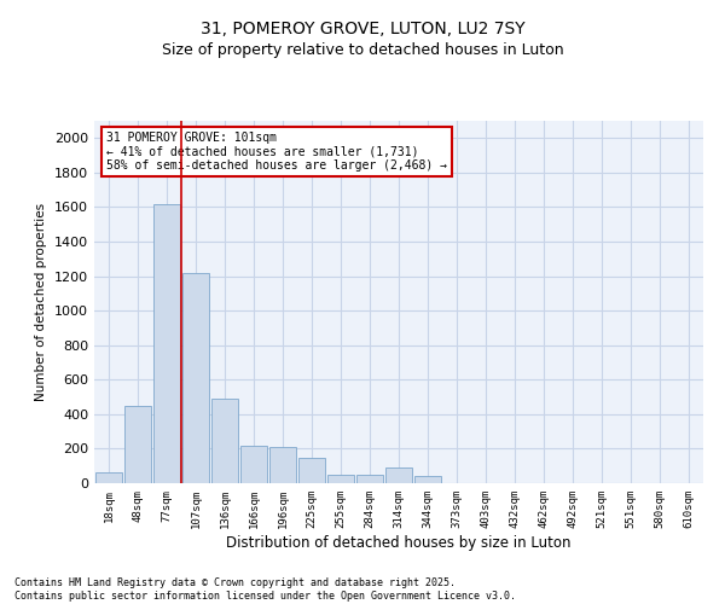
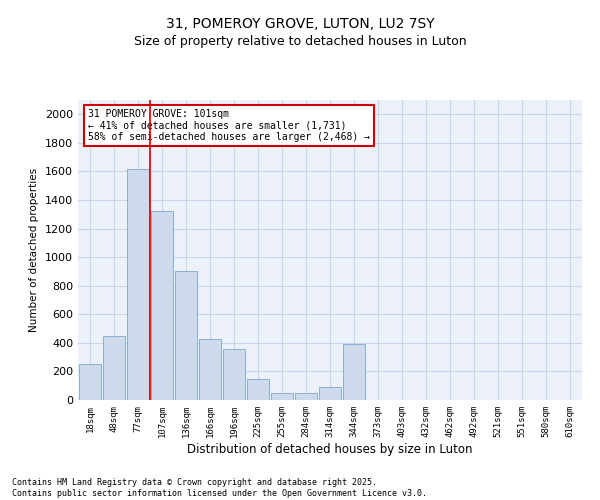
18sqm: 60 -> 250
107sqm: 1220 -> 1320
136sqm: 490 -> 900
166sqm: 220 -> 430
196sqm: 210 -> 360
344sqm: 40 -> 390
